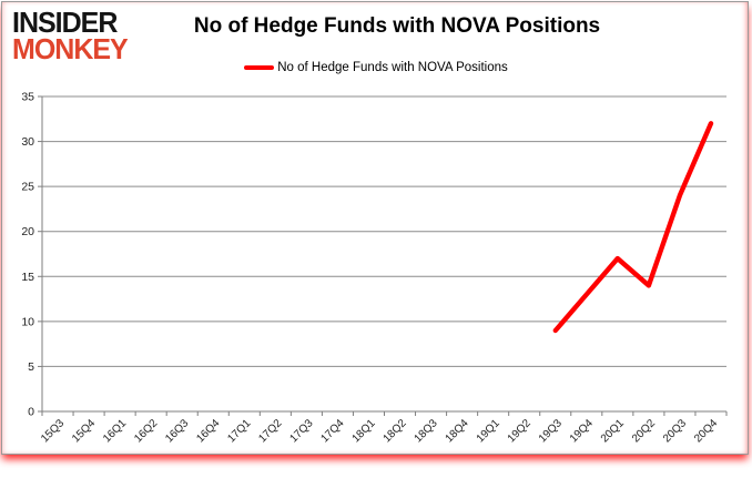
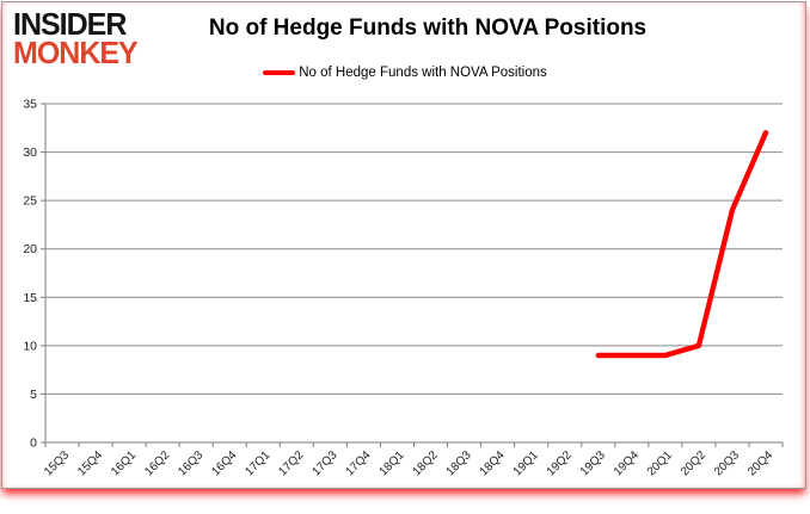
19Q4: 13 -> 9
20Q1: 17 -> 9
20Q2: 14 -> 10
